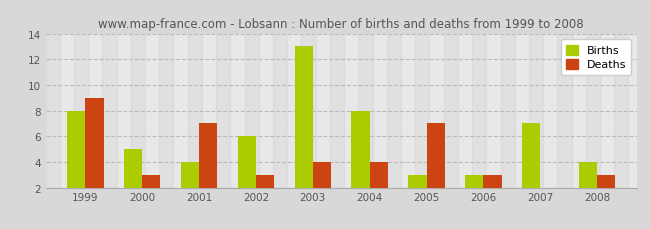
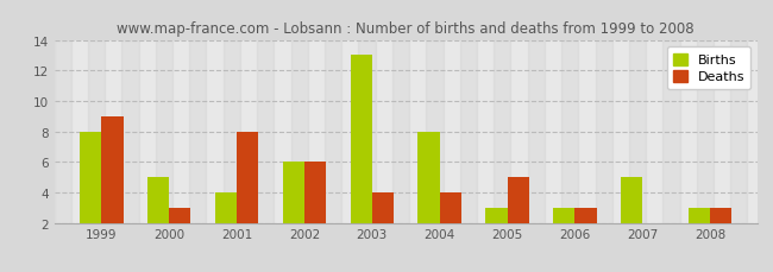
Deaths/2001: 7 -> 8
Deaths/2002: 3 -> 6
Deaths/2005: 7 -> 5
Births/2007: 7 -> 5
Births/2008: 4 -> 3
